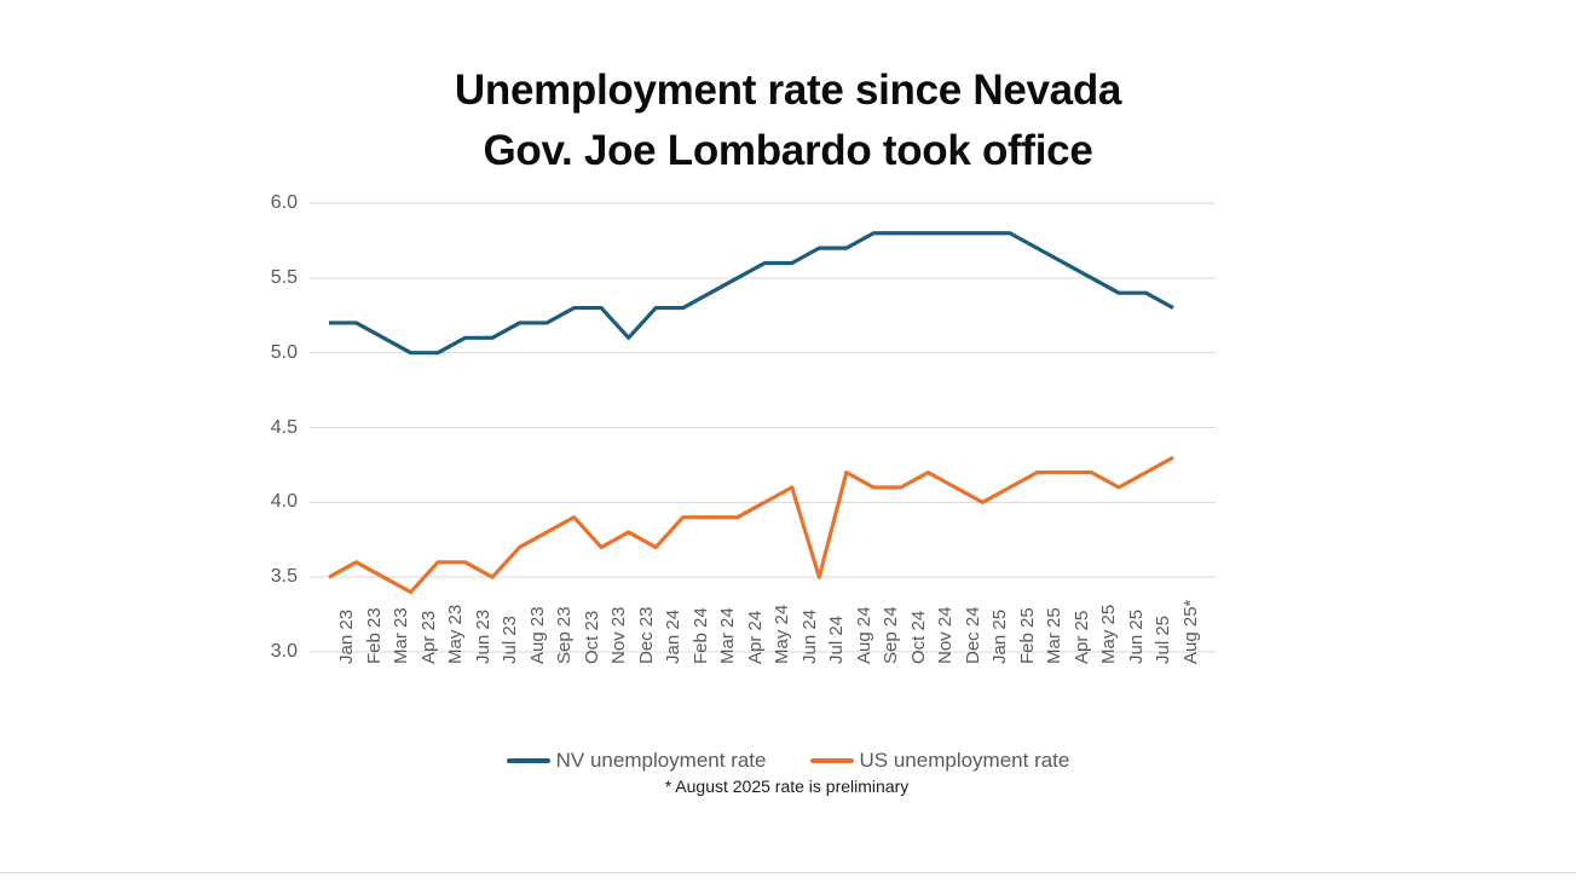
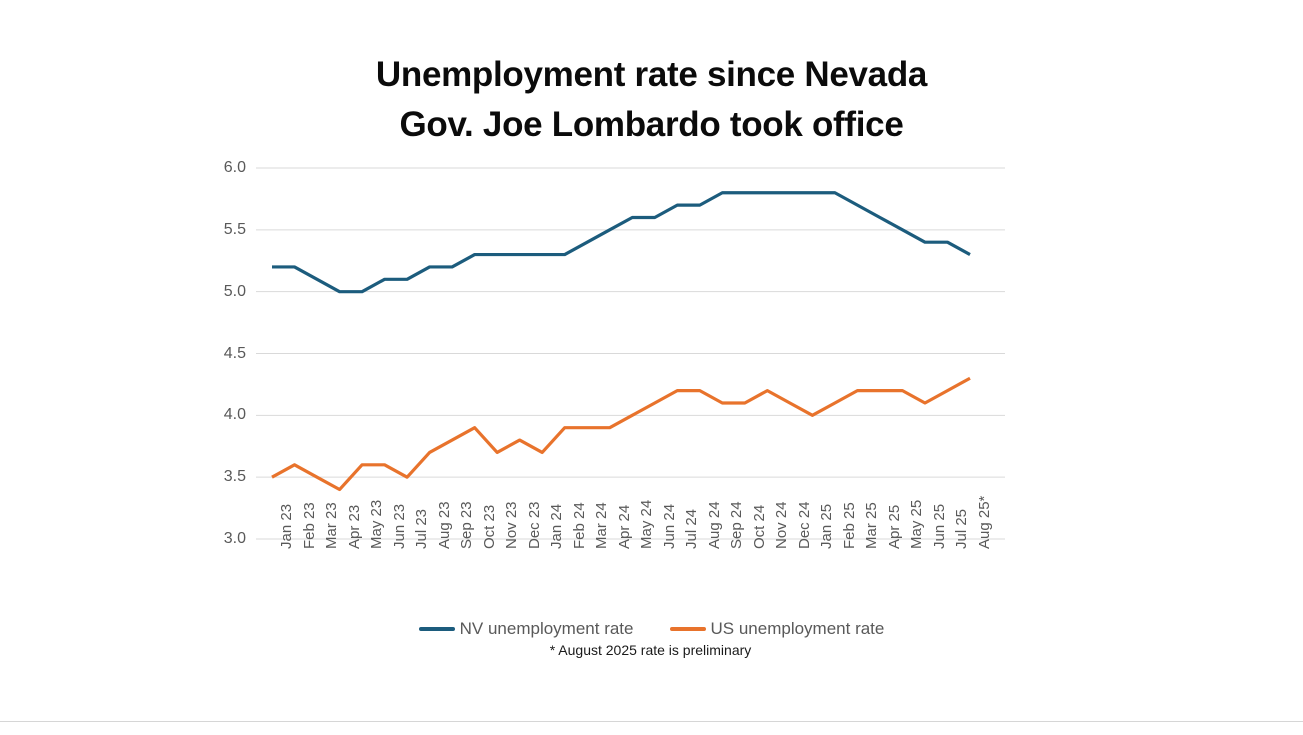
NV unemployment rate/Dec 23: 5.1 -> 5.3
US unemployment rate/Jul 24: 3.5 -> 4.2
